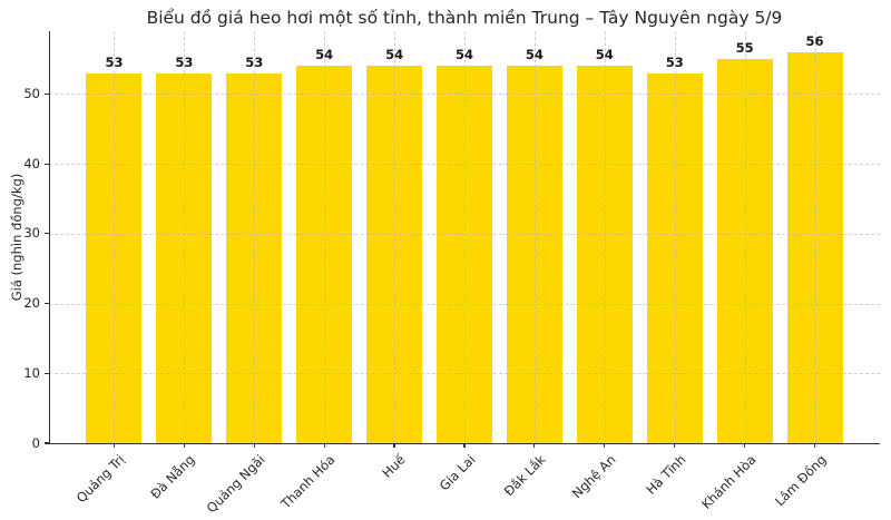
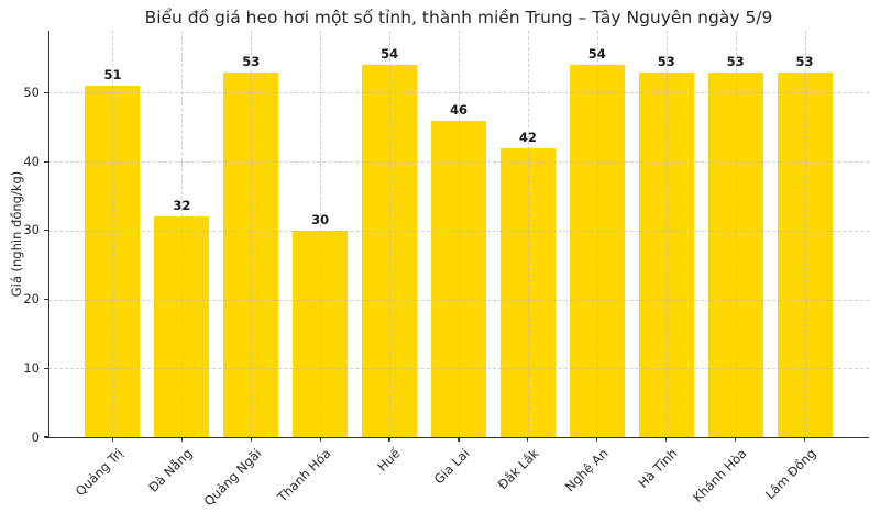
Quảng Trị: 53 -> 51
Đà Nẵng: 53 -> 32
Thanh Hóa: 54 -> 30
Gia Lai: 54 -> 46
Đắk Lắk: 54 -> 42
Khánh Hòa: 55 -> 53
Lâm Đồng: 56 -> 53
